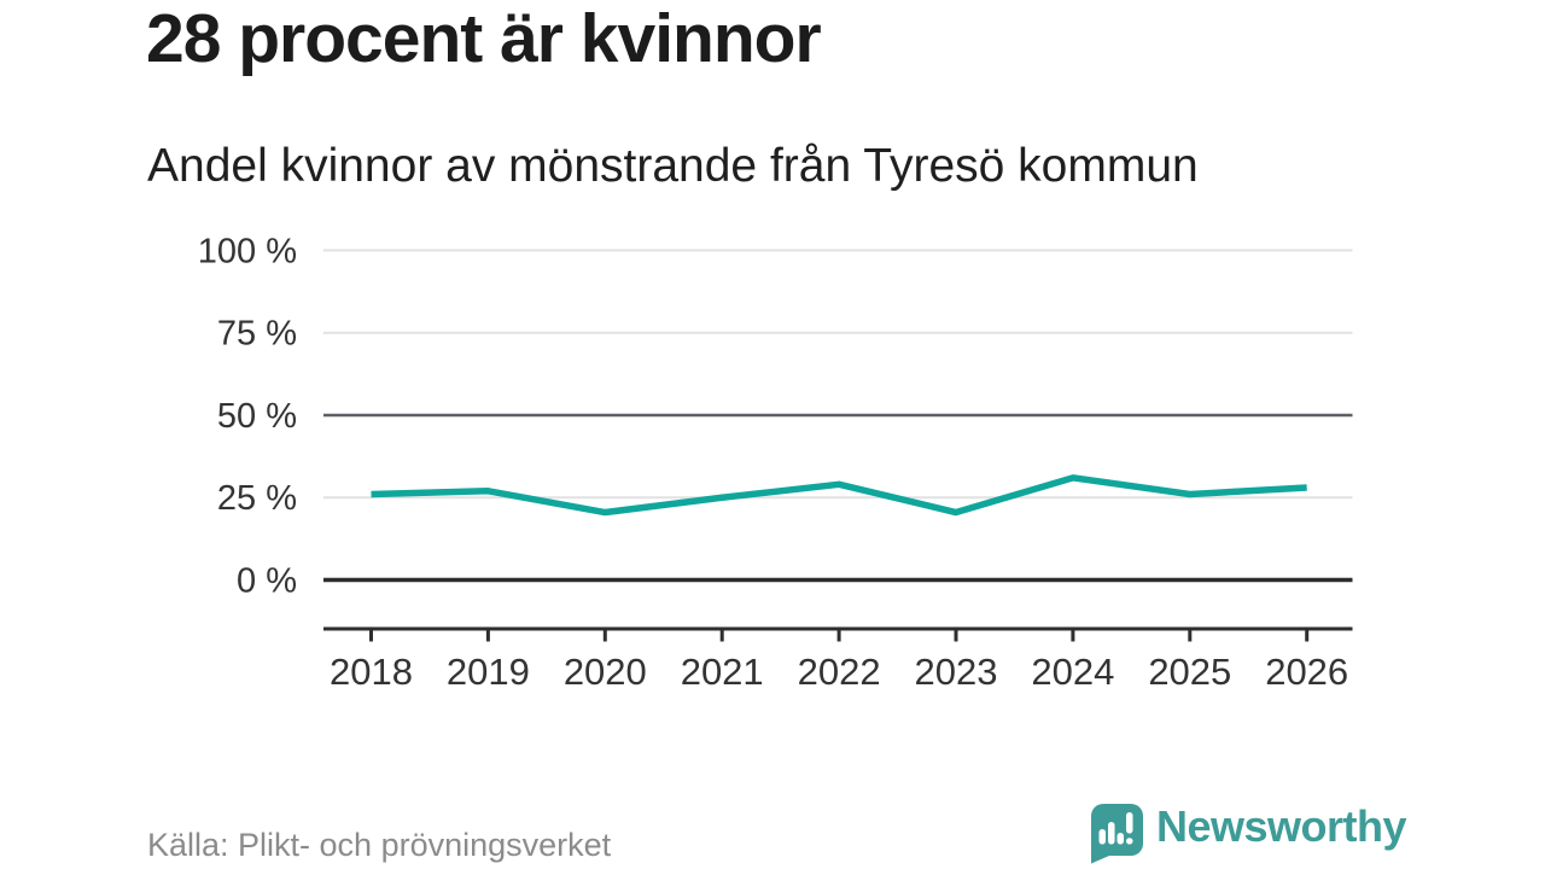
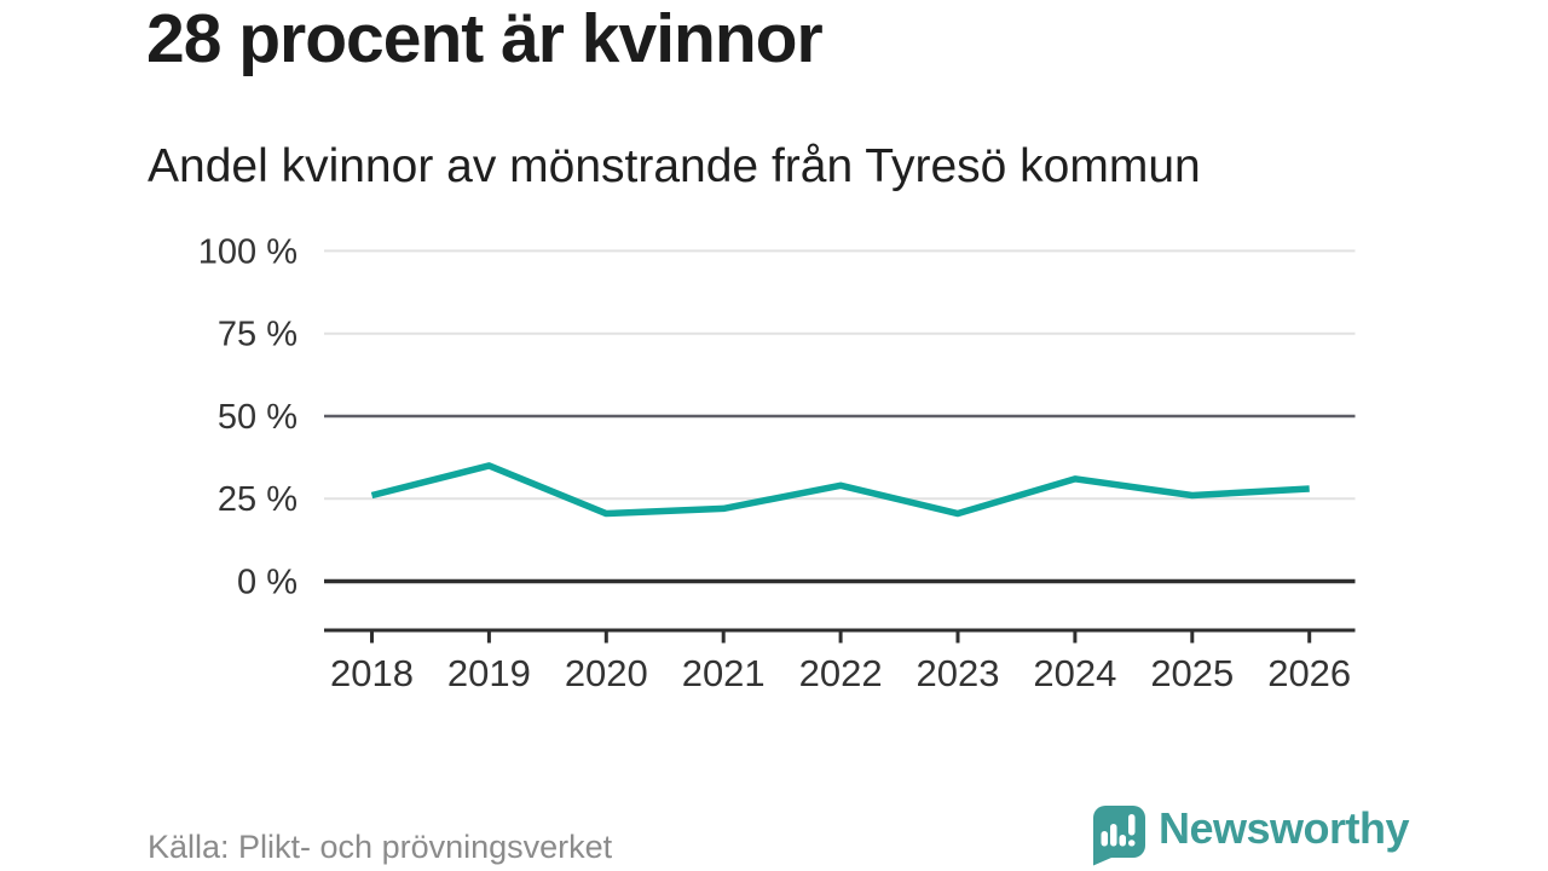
2019: 27% -> 35%
2021: 25% -> 22%
